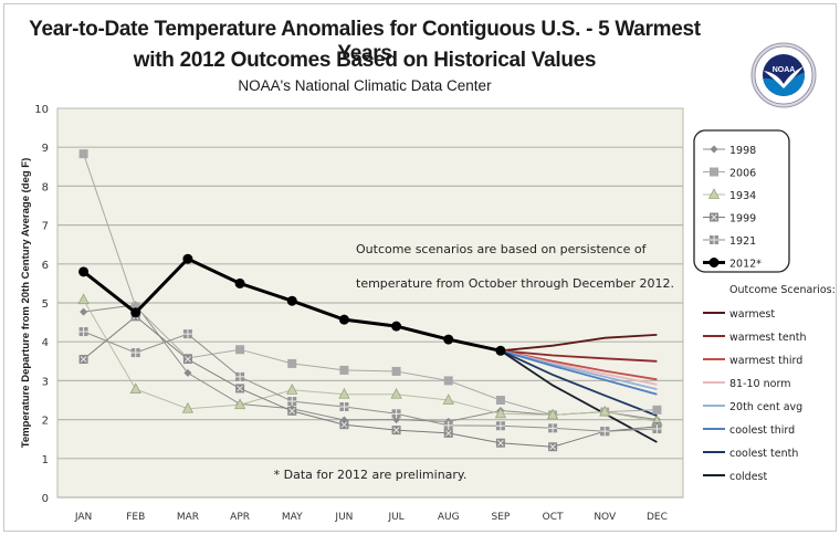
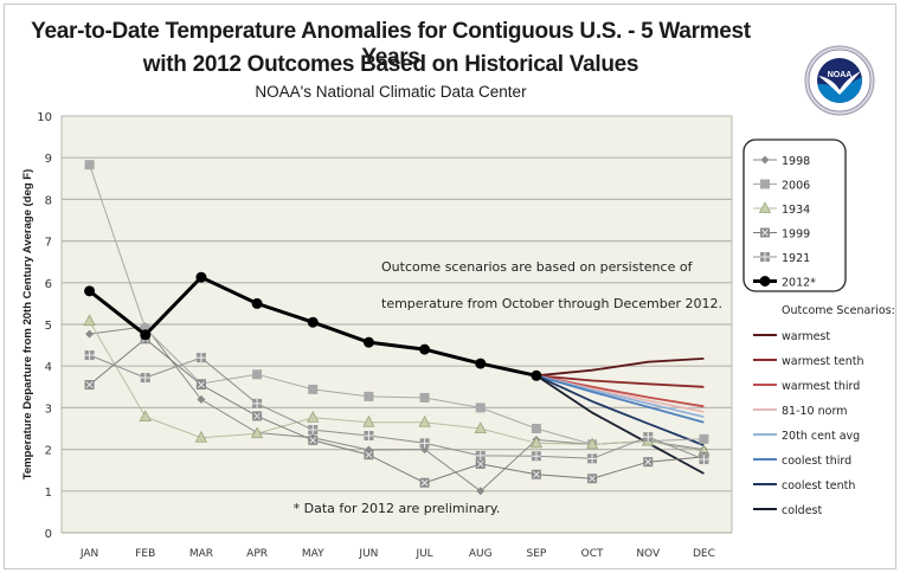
1999/JUL: 1.7 -> 1.2
1998/AUG: 1.9 -> 1.0
1921/NOV: 1.7 -> 2.3
